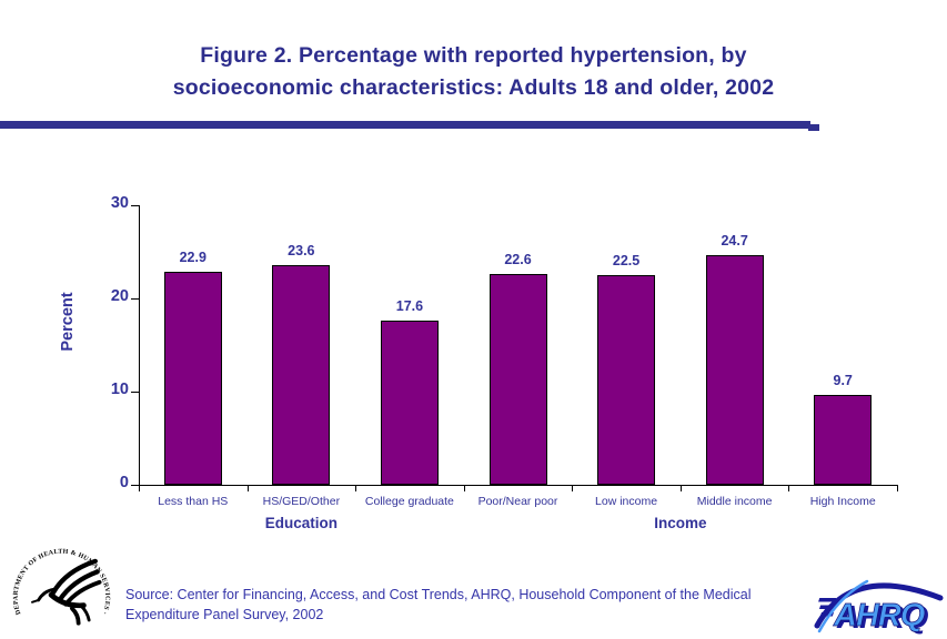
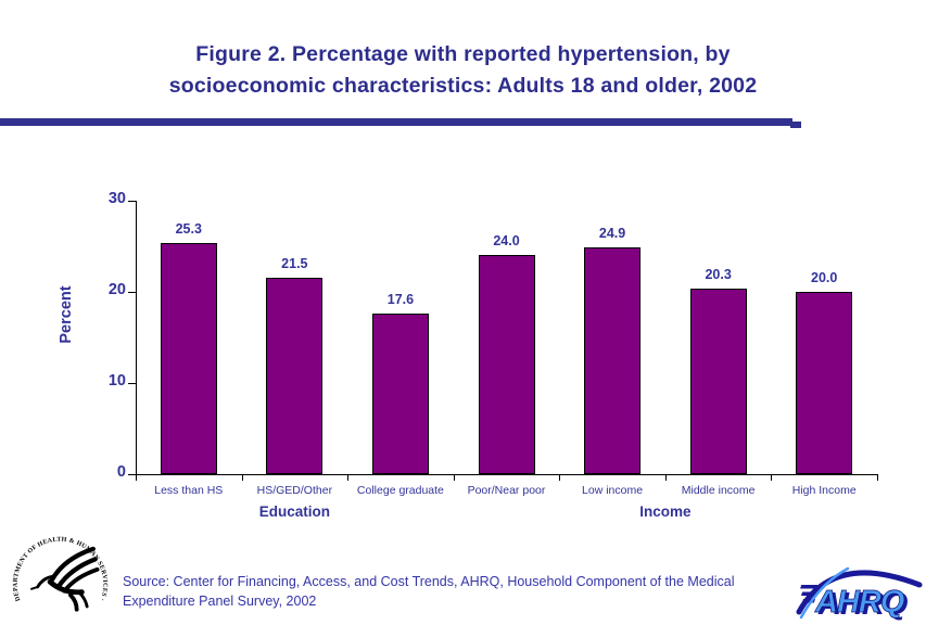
Less than HS: 22.9 -> 25.3
HS/GED/Other: 23.6 -> 21.5
Poor/Near poor: 22.6 -> 24.0
Low income: 22.5 -> 24.9
Middle income: 24.7 -> 20.3
High Income: 9.7 -> 20.0
